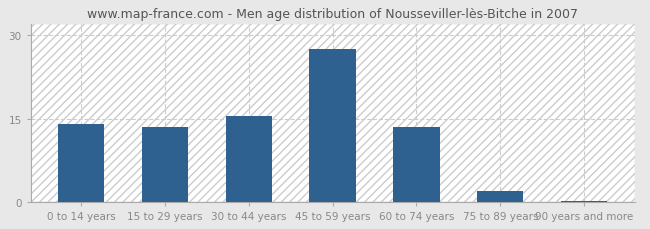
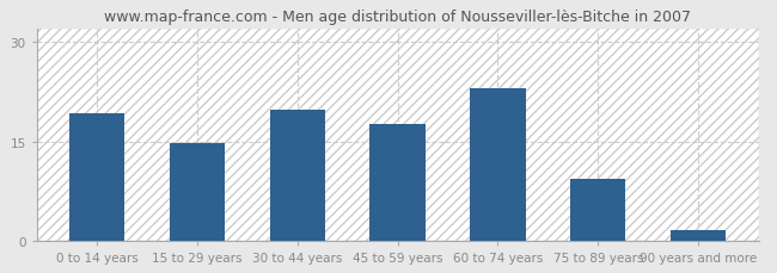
0 to 14 years: 14.0 -> 19.2
15 to 29 years: 13.5 -> 14.8
30 to 44 years: 15.5 -> 19.8
45 to 59 years: 27.5 -> 17.6
60 to 74 years: 13.5 -> 23.0
75 to 89 years: 2.0 -> 9.4
90 years and more: 0.1 -> 1.6
